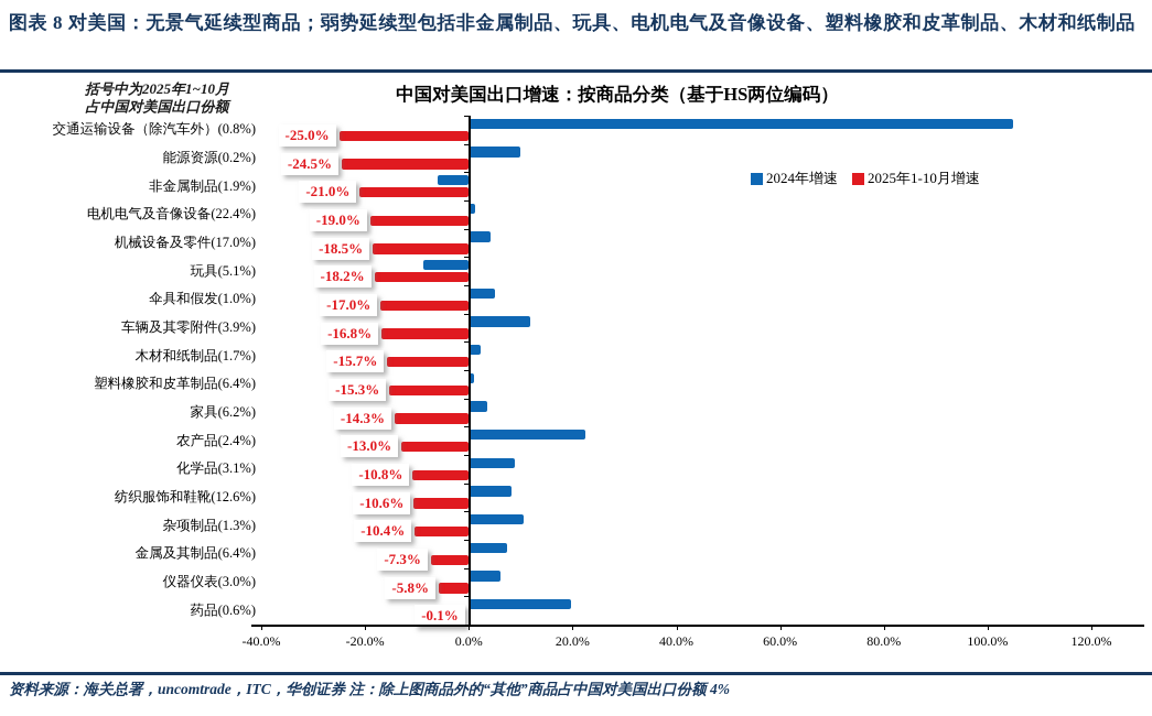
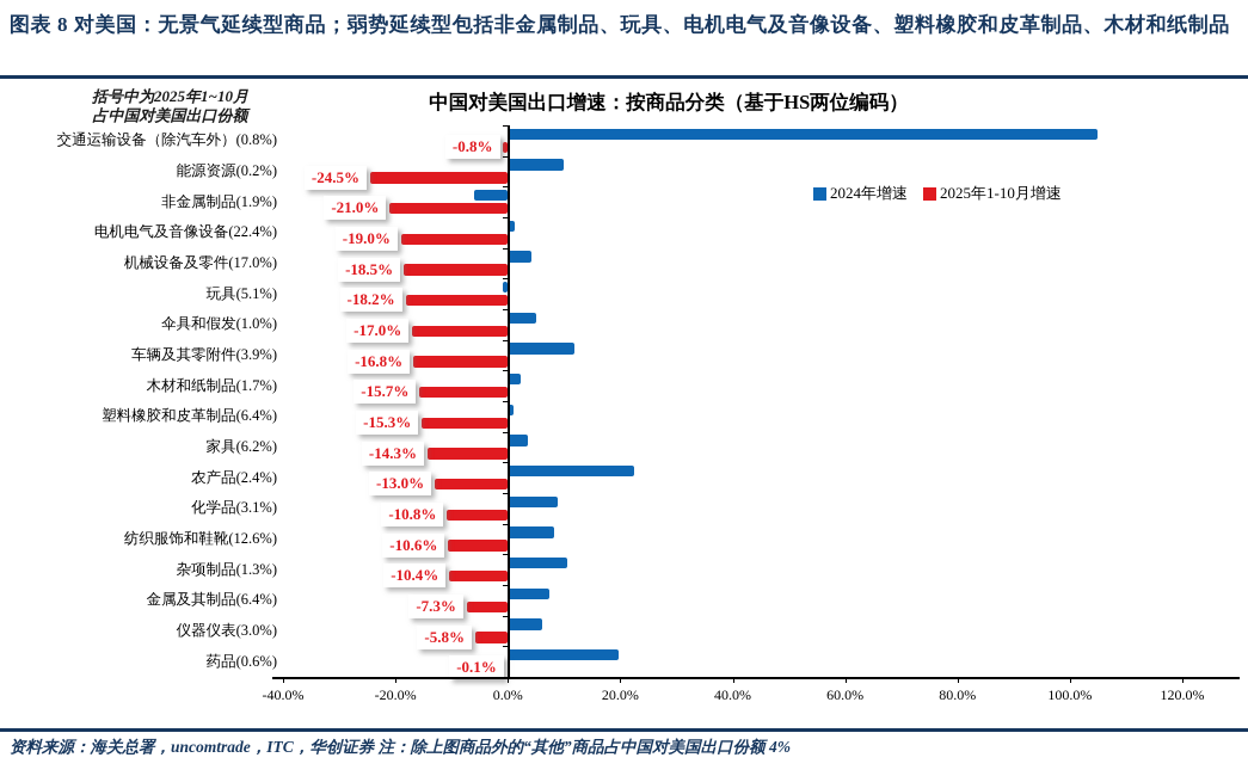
2025年1-10月增速/交通运输设备（除汽车外）(0.8%): -25.0% -> -0.8%
2024年增速/玩具(5.1%): -9% -> -1%
